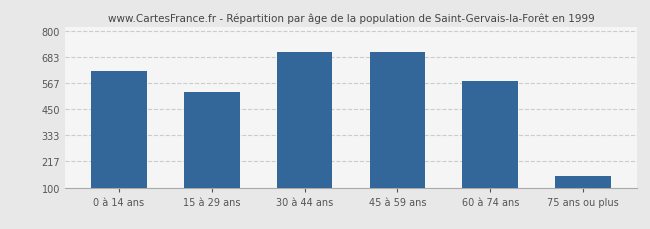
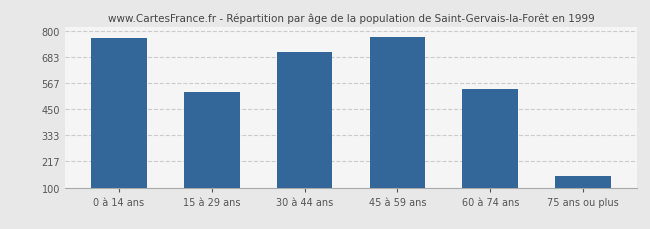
0 à 14 ans: 621 -> 770
45 à 59 ans: 705 -> 775
60 à 74 ans: 576 -> 540
